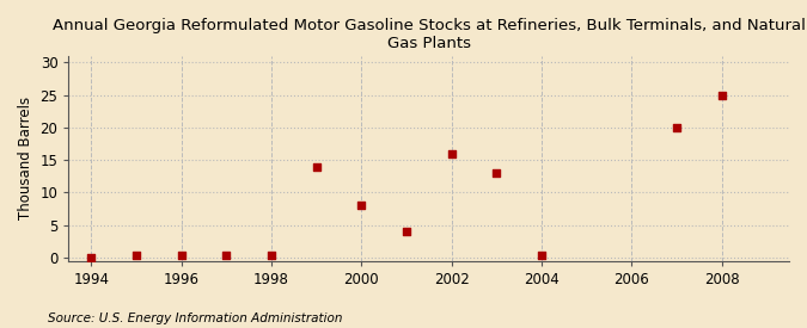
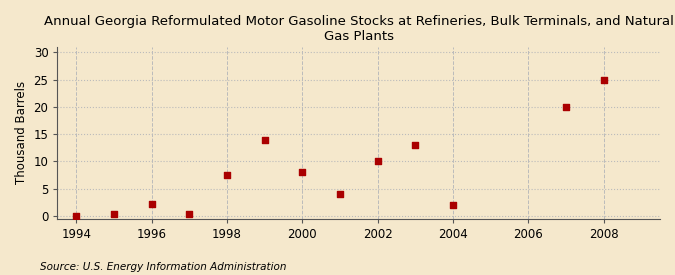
1996: 0.3 -> 2.2
1998: 0.3 -> 7.6
2002: 16.0 -> 10.0
2004: 0.3 -> 2.0
